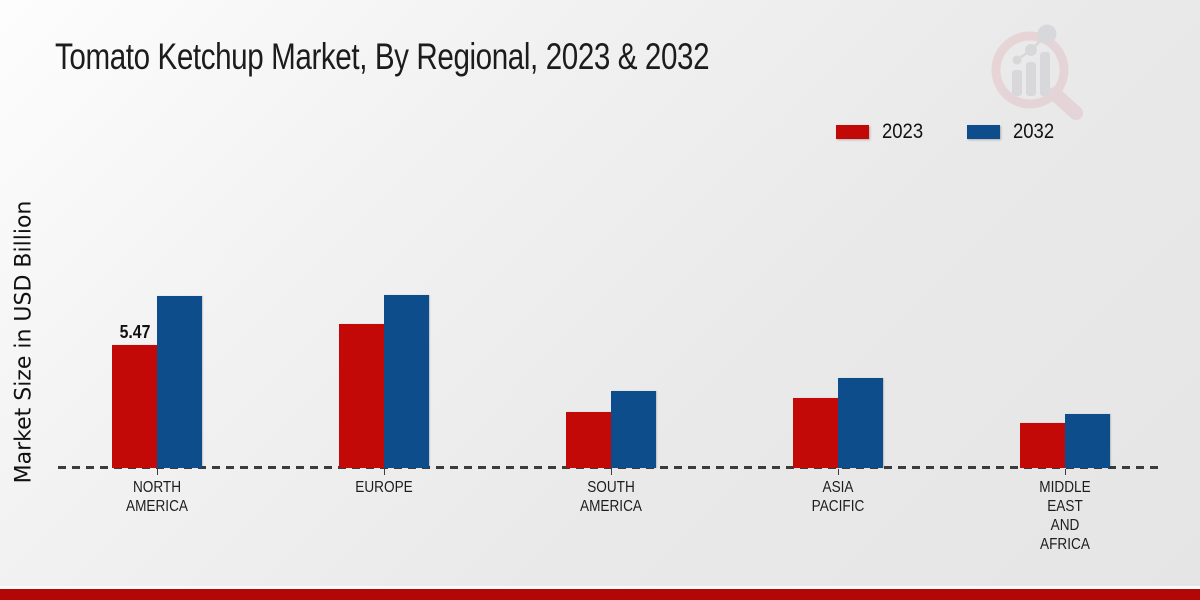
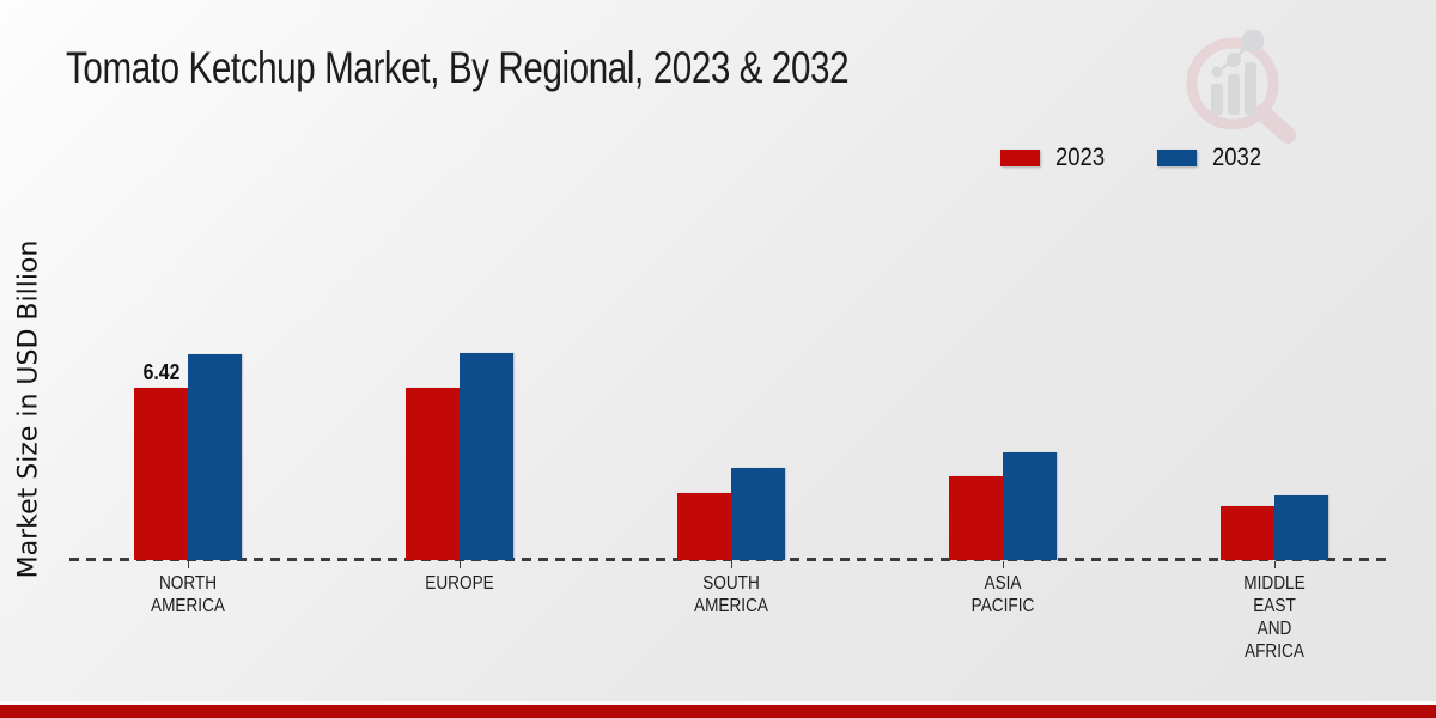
2023/NORTH AMERICA: 5.47 -> 6.42
